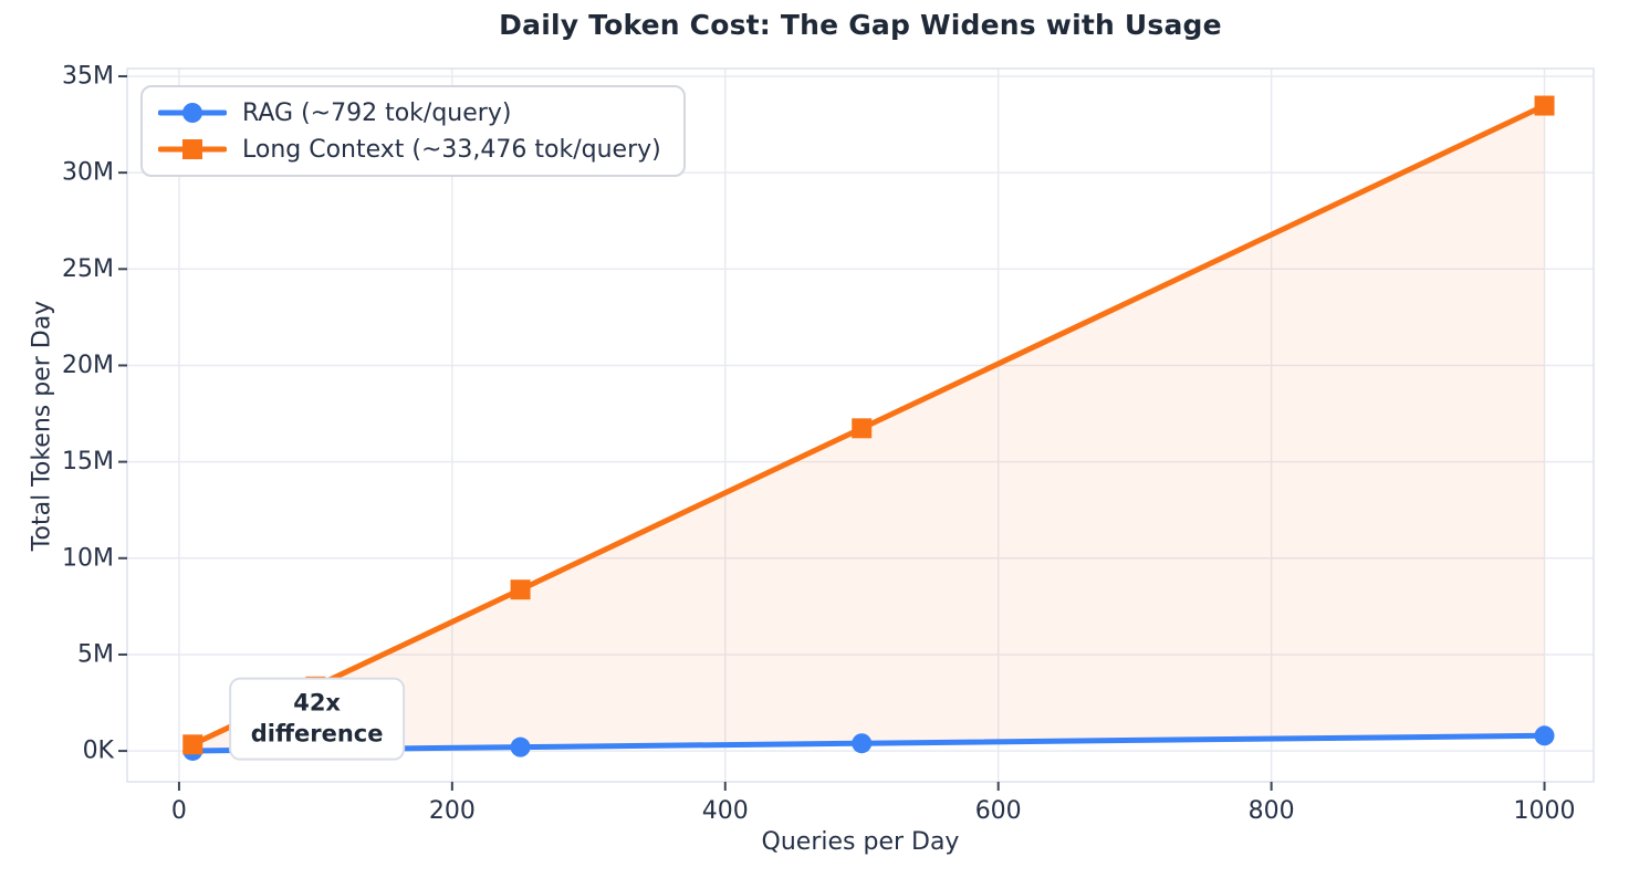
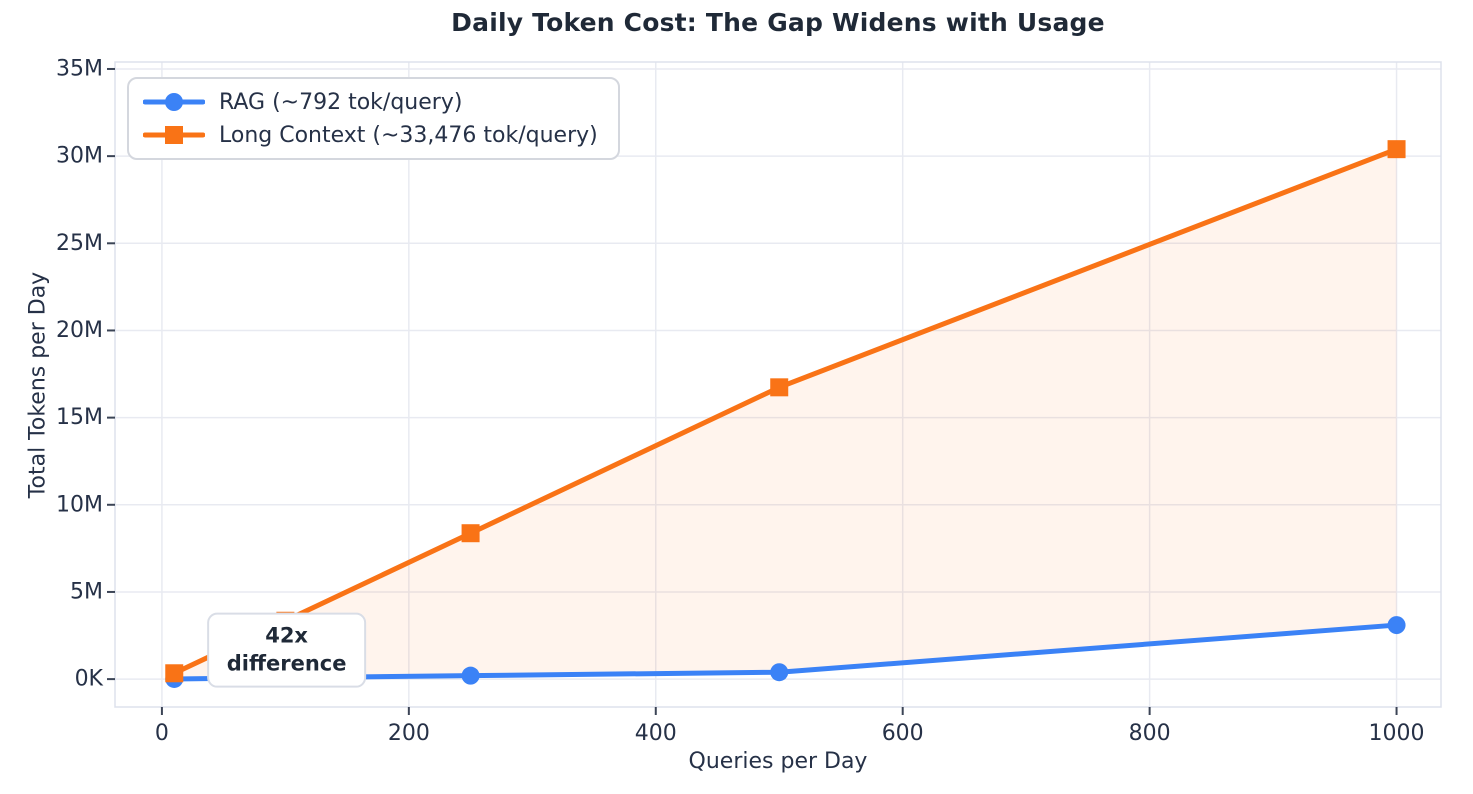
RAG (~792 tok/query)/1000: 0.8M -> 3.1M
Long Context (~33,476 tok/query)/1000: 33.5M -> 30.4M
